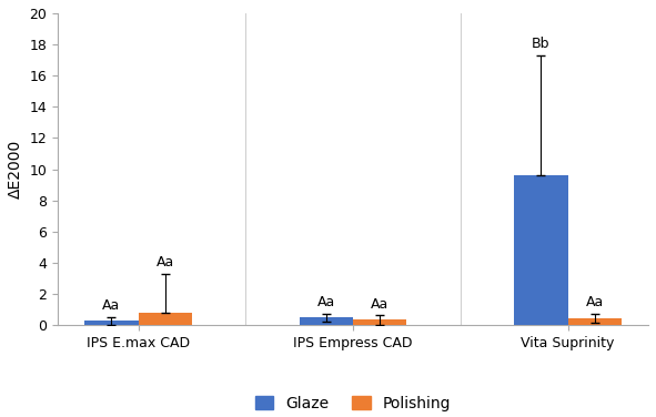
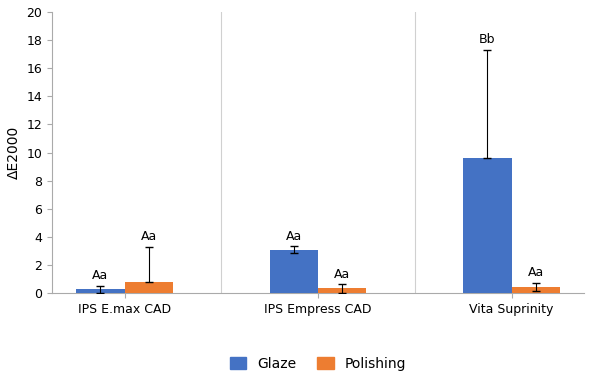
Glaze/IPS Empress CAD: 0.5 -> 3.1
